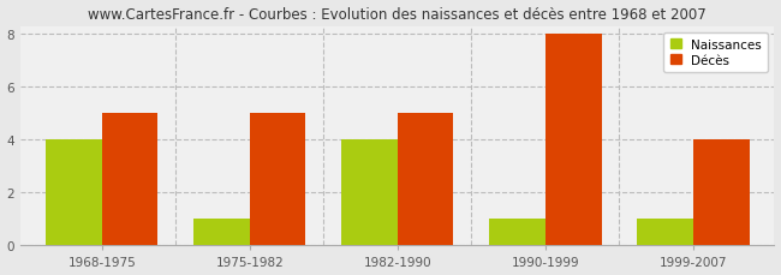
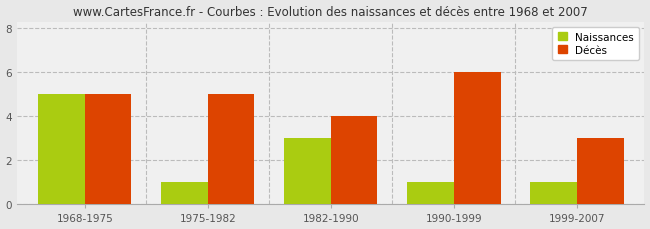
Naissances/1968-1975: 4 -> 5
Naissances/1982-1990: 4 -> 3
Décès/1982-1990: 5 -> 4
Décès/1990-1999: 8 -> 6
Décès/1999-2007: 4 -> 3
